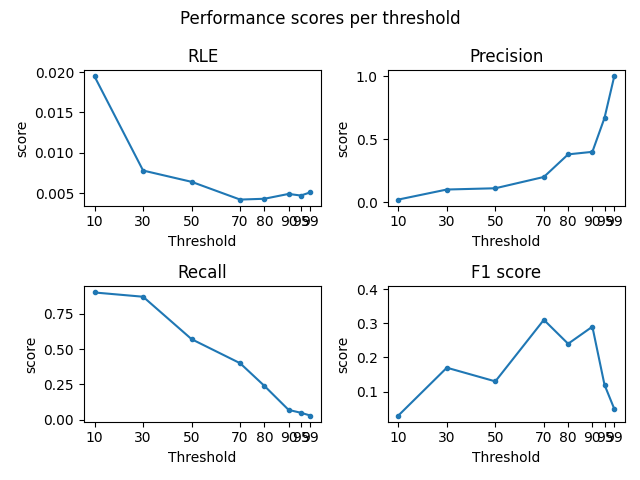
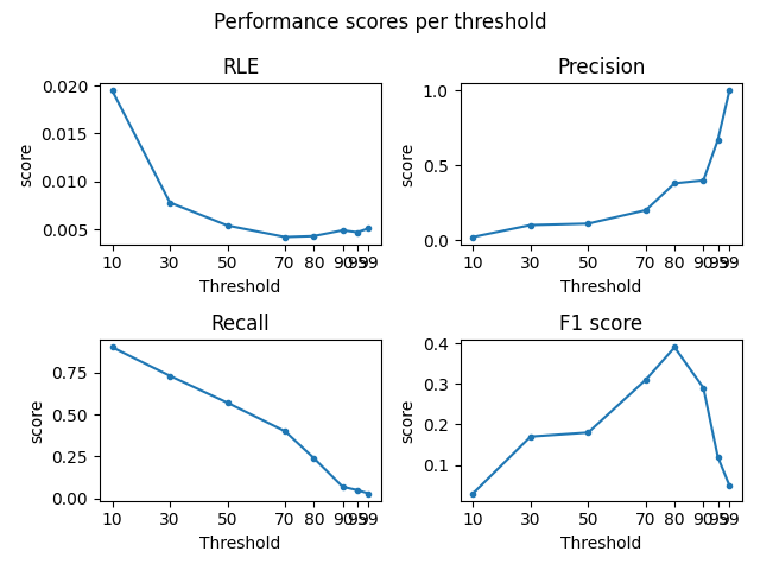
RLE/50: 0.0064 -> 0.0054
Recall/30: 0.87 -> 0.73
F1 score/50: 0.13 -> 0.18
F1 score/80: 0.24 -> 0.39
